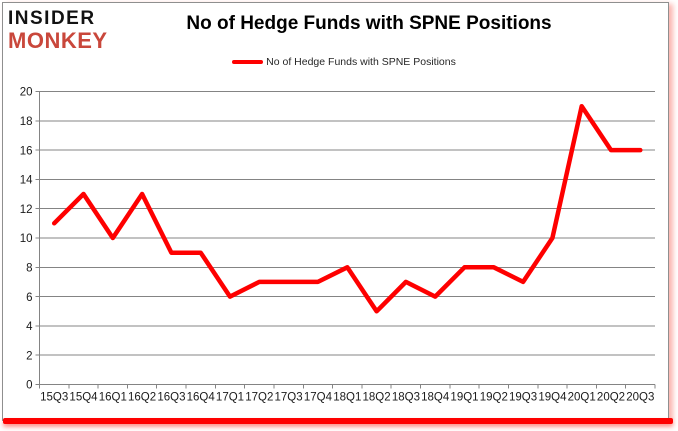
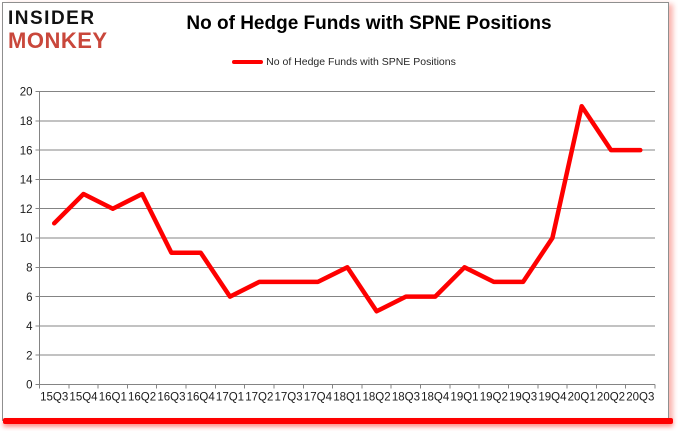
16Q1: 10 -> 12
18Q3: 7 -> 6
19Q2: 8 -> 7
